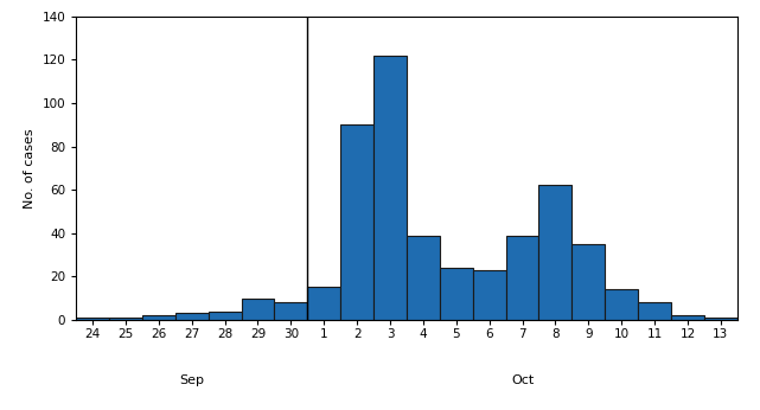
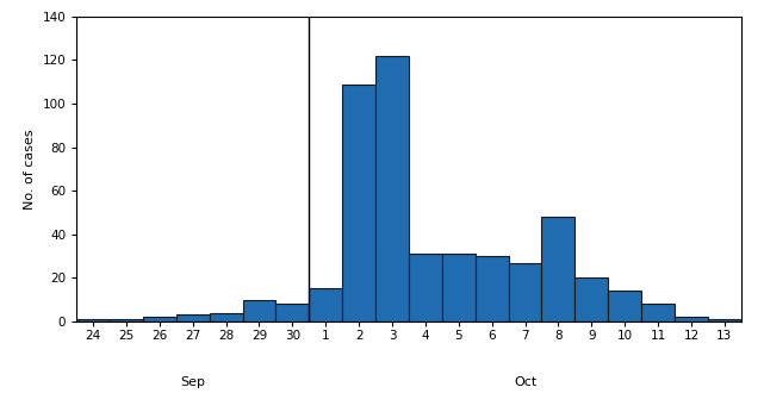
2: 90 -> 109
4: 39 -> 31
5: 24 -> 31
6: 23 -> 30
7: 39 -> 27
8: 62 -> 48
9: 35 -> 20
